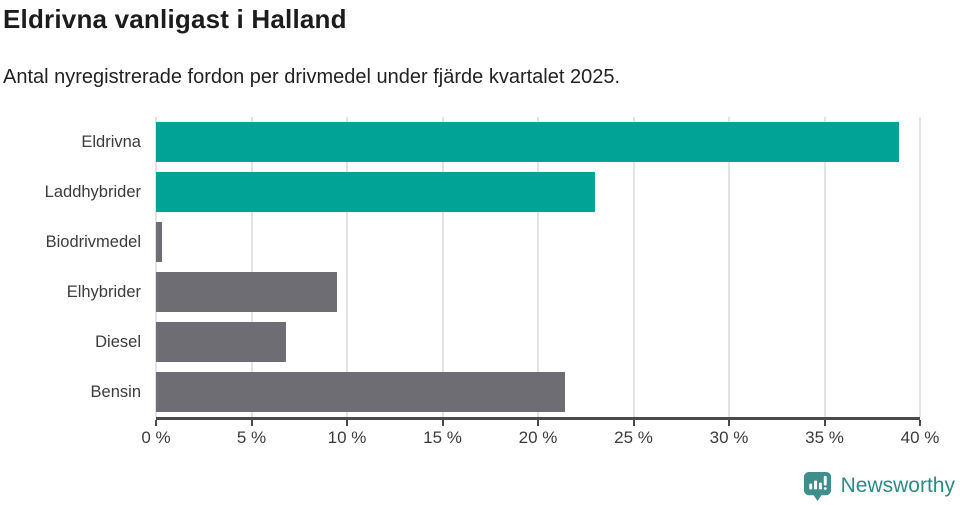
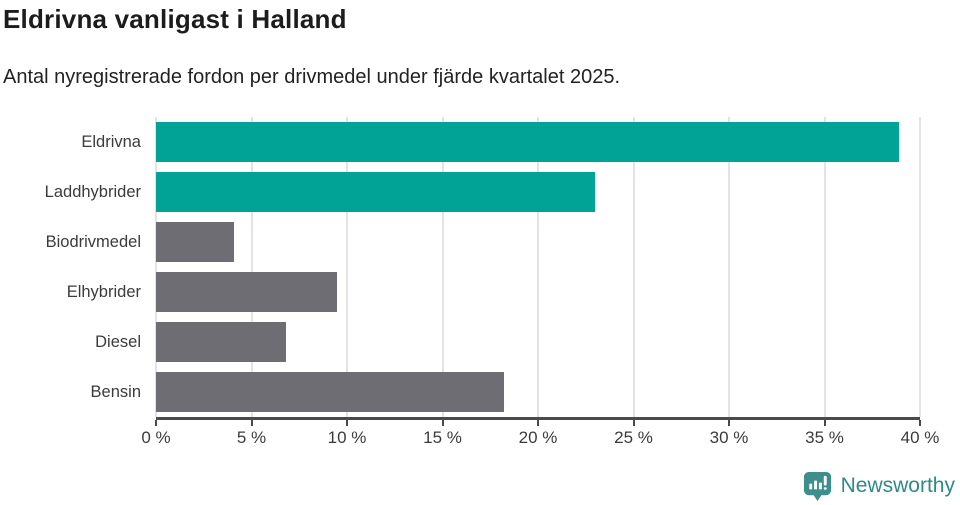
Biodrivmedel: 0.3% -> 4.1%
Bensin: 21.4% -> 18.2%
